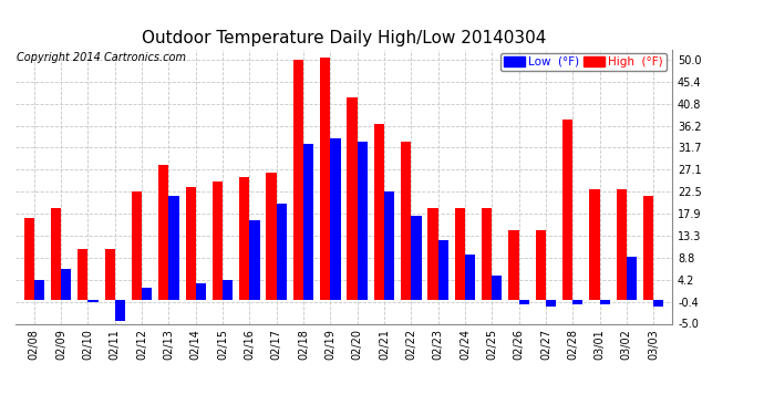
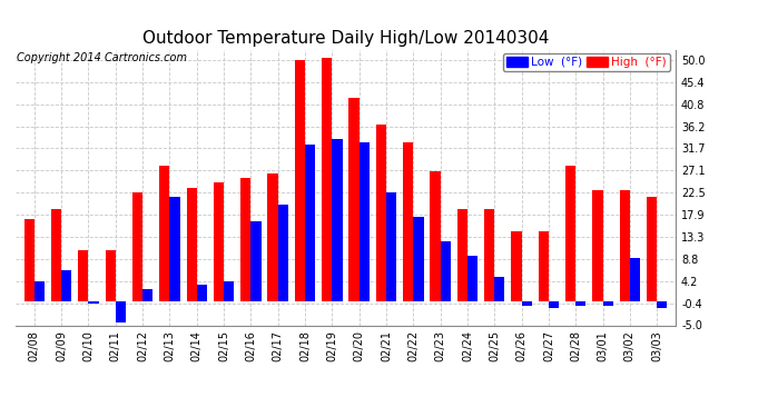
High (°F)/02/23: 19.0 -> 27.0
High (°F)/02/28: 37.5 -> 28.0
